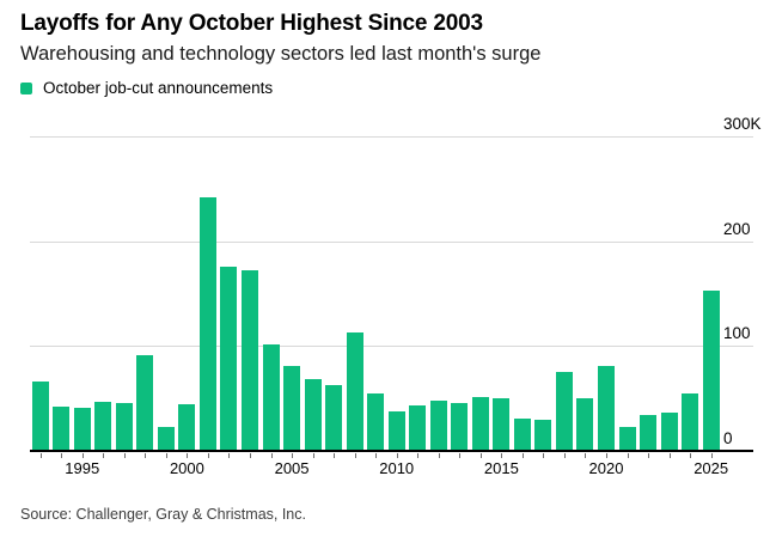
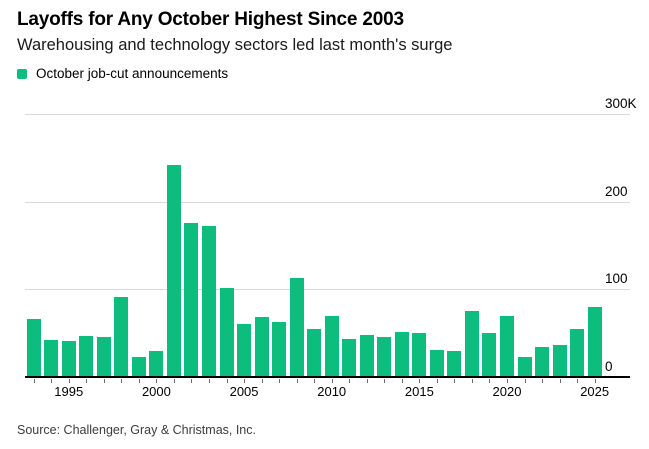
2000: 40K -> 30K
2005: 80K -> 60K
2010: 40K -> 70K
2020: 80K -> 70K
2025: 150K -> 80K
